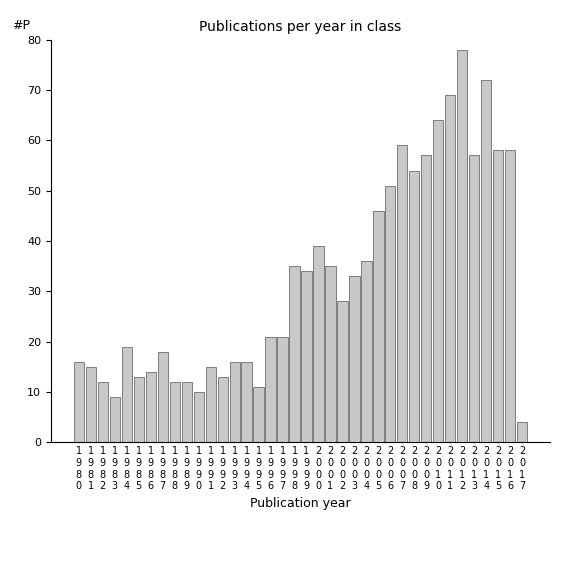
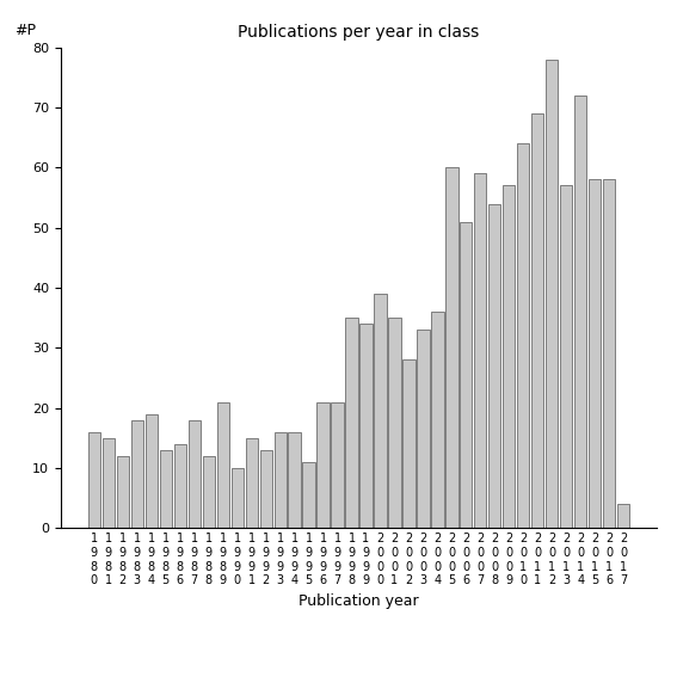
1 9 8 3: 9 -> 18
1 9 8 9: 12 -> 21
2 0 0 5: 46 -> 60
